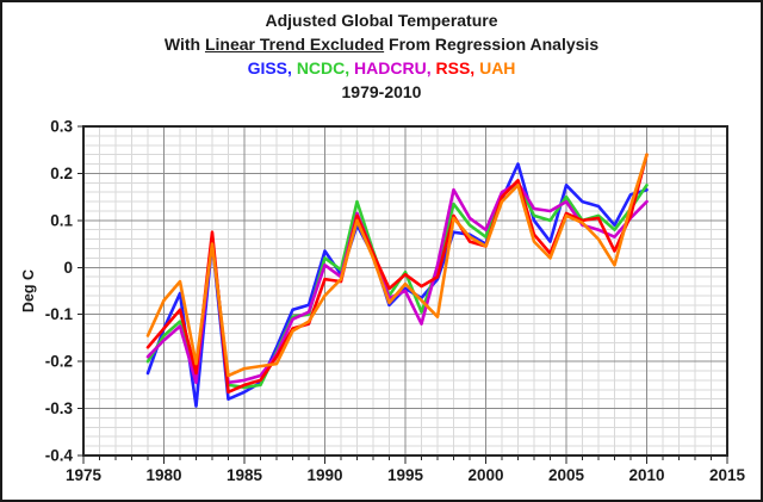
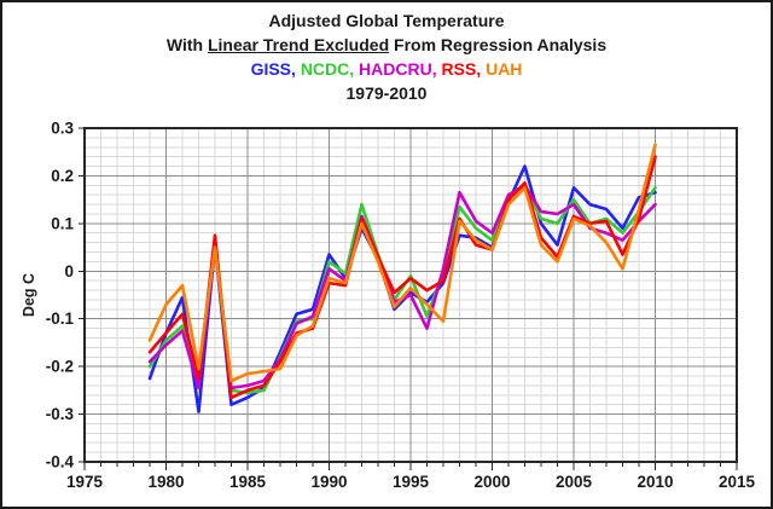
UAH/1990: -0.06 -> -0.01
UAH/2010: 0.24 -> 0.27
